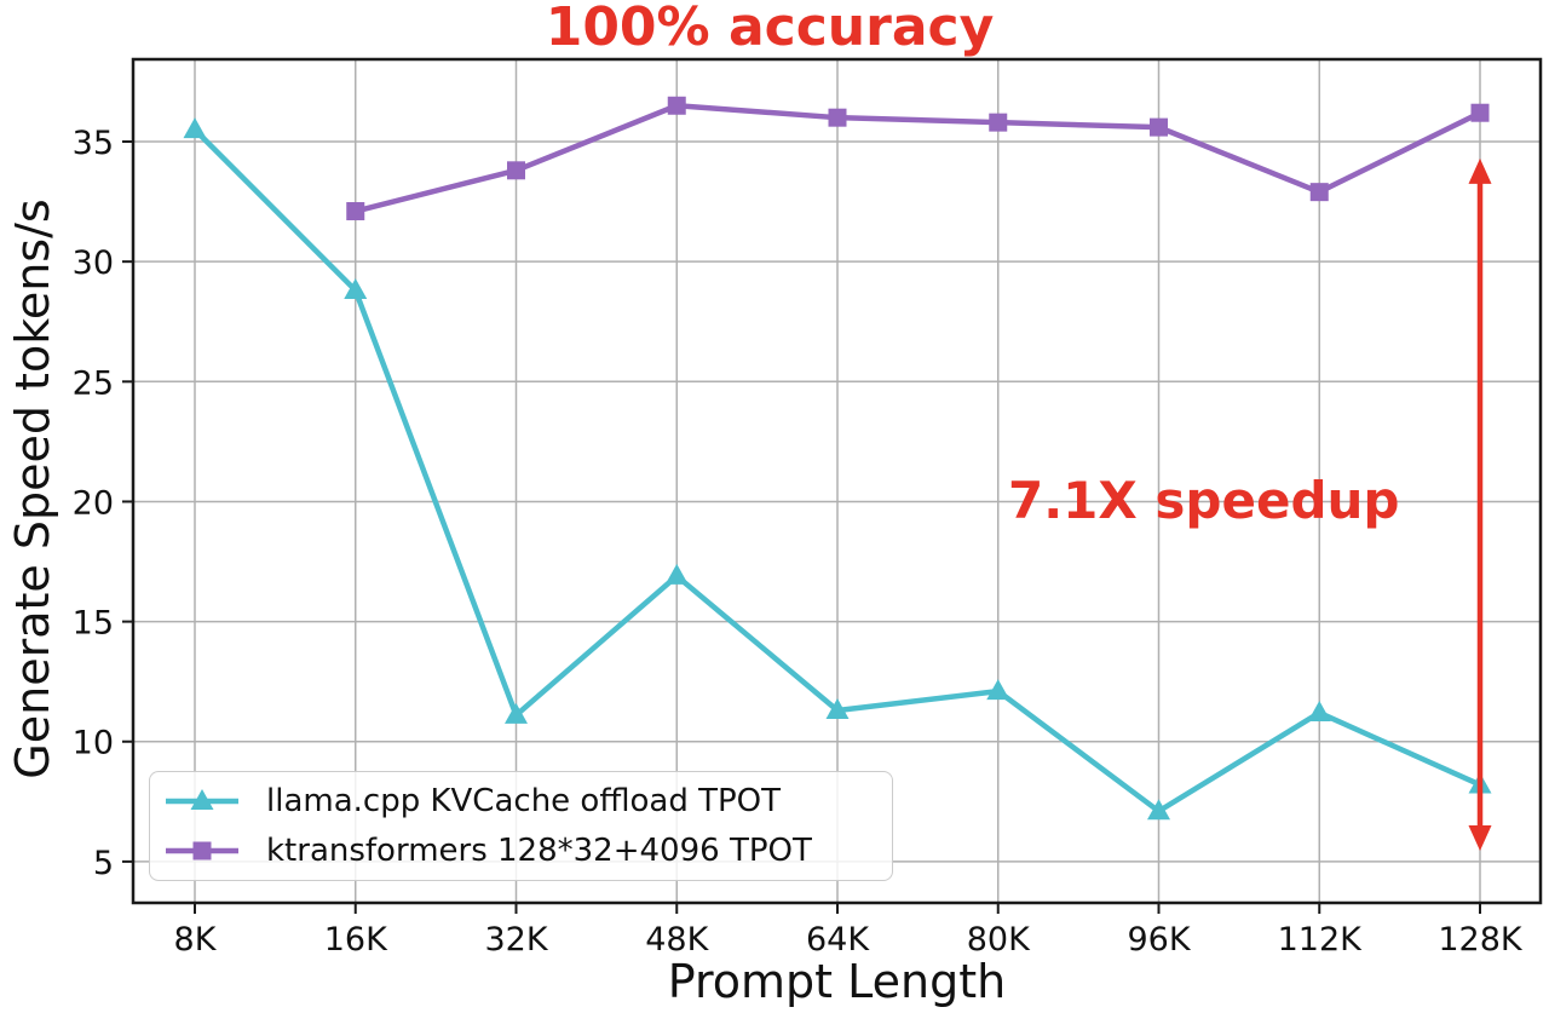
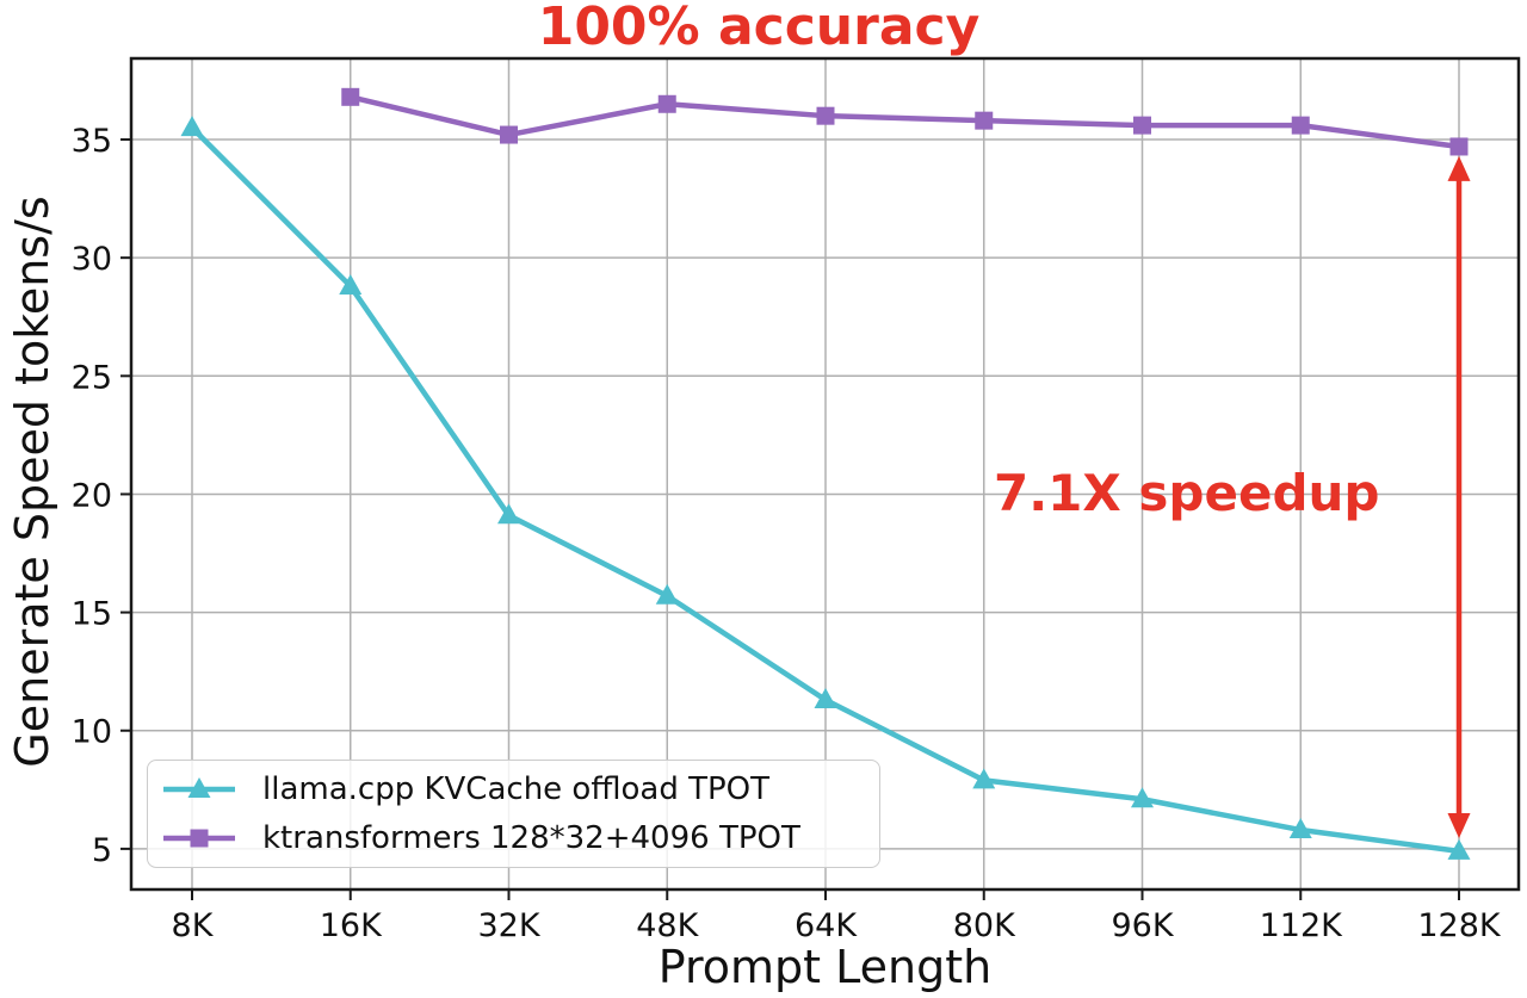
ktransformers 128*32+4096 TPOT/16K: 32.1 -> 36.8
llama.cpp KVCache offload TPOT/32K: 11.1 -> 19.1
ktransformers 128*32+4096 TPOT/32K: 33.8 -> 35.2
llama.cpp KVCache offload TPOT/48K: 16.9 -> 15.7
llama.cpp KVCache offload TPOT/80K: 12.1 -> 7.9
llama.cpp KVCache offload TPOT/112K: 11.2 -> 5.8
ktransformers 128*32+4096 TPOT/112K: 32.9 -> 35.6
llama.cpp KVCache offload TPOT/128K: 8.2 -> 4.9
ktransformers 128*32+4096 TPOT/128K: 36.2 -> 34.7
